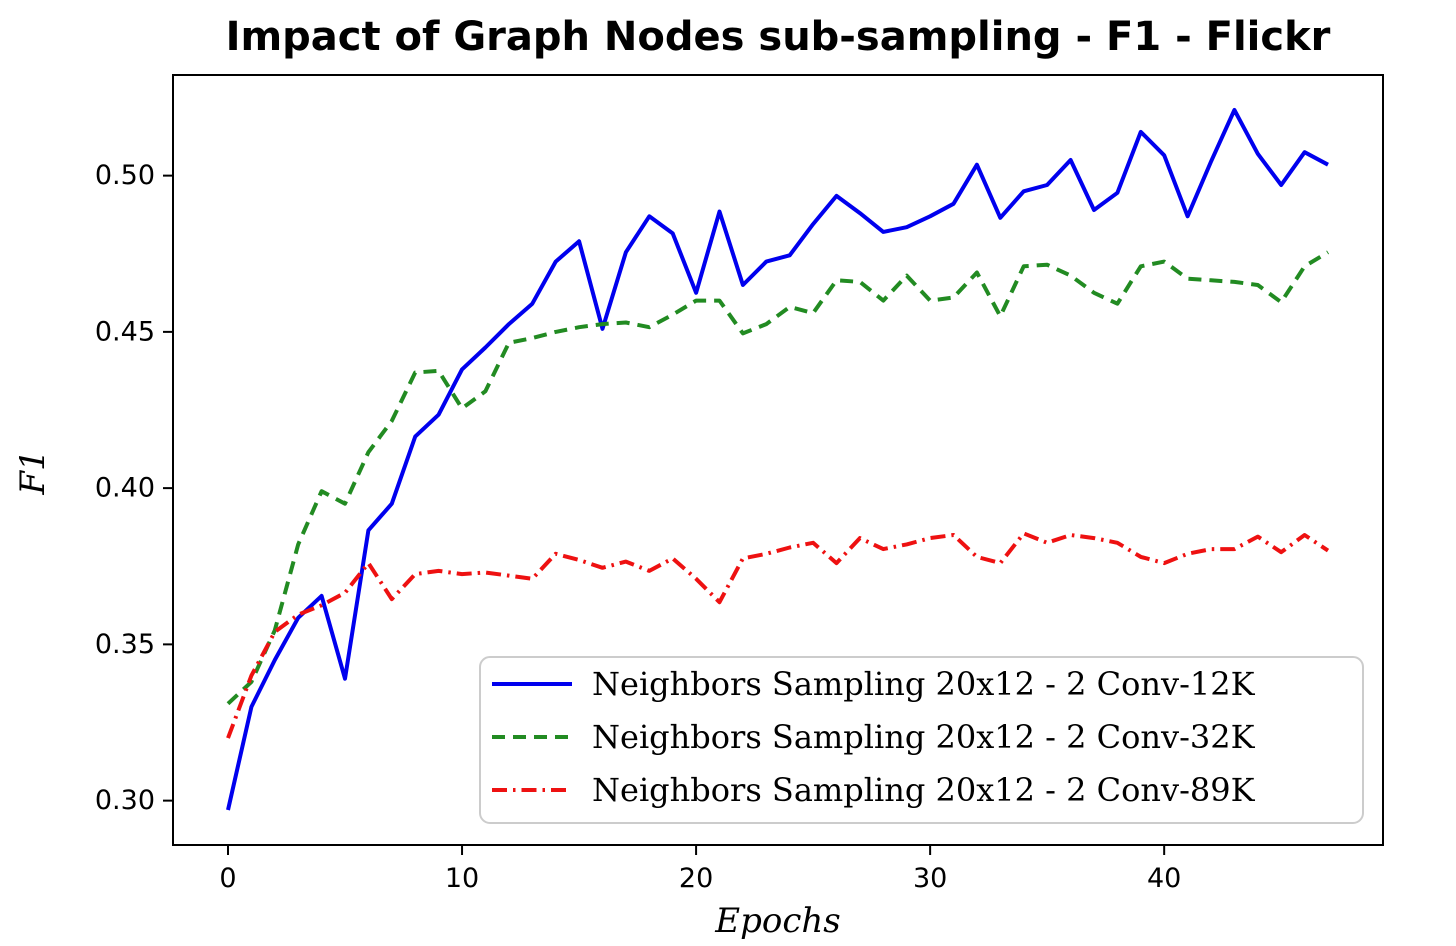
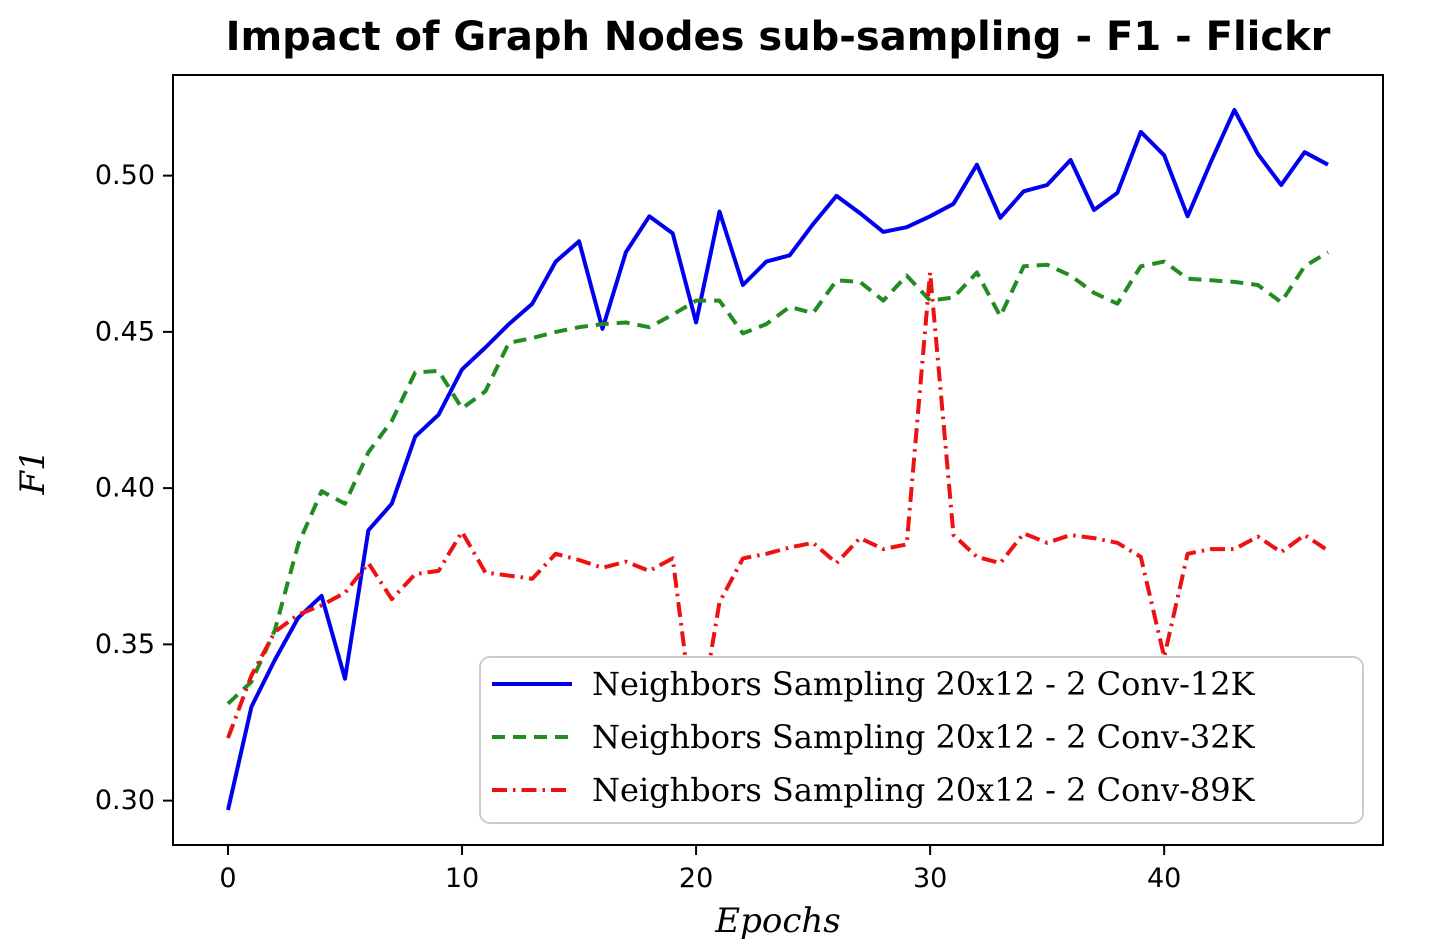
Neighbors Sampling 20x12 - 2 Conv-89K/10: 0.372 -> 0.386
Neighbors Sampling 20x12 - 2 Conv-12K/20: 0.463 -> 0.453
Neighbors Sampling 20x12 - 2 Conv-89K/20: 0.371 -> 0.319
Neighbors Sampling 20x12 - 2 Conv-89K/30: 0.384 -> 0.469
Neighbors Sampling 20x12 - 2 Conv-89K/40: 0.376 -> 0.346
